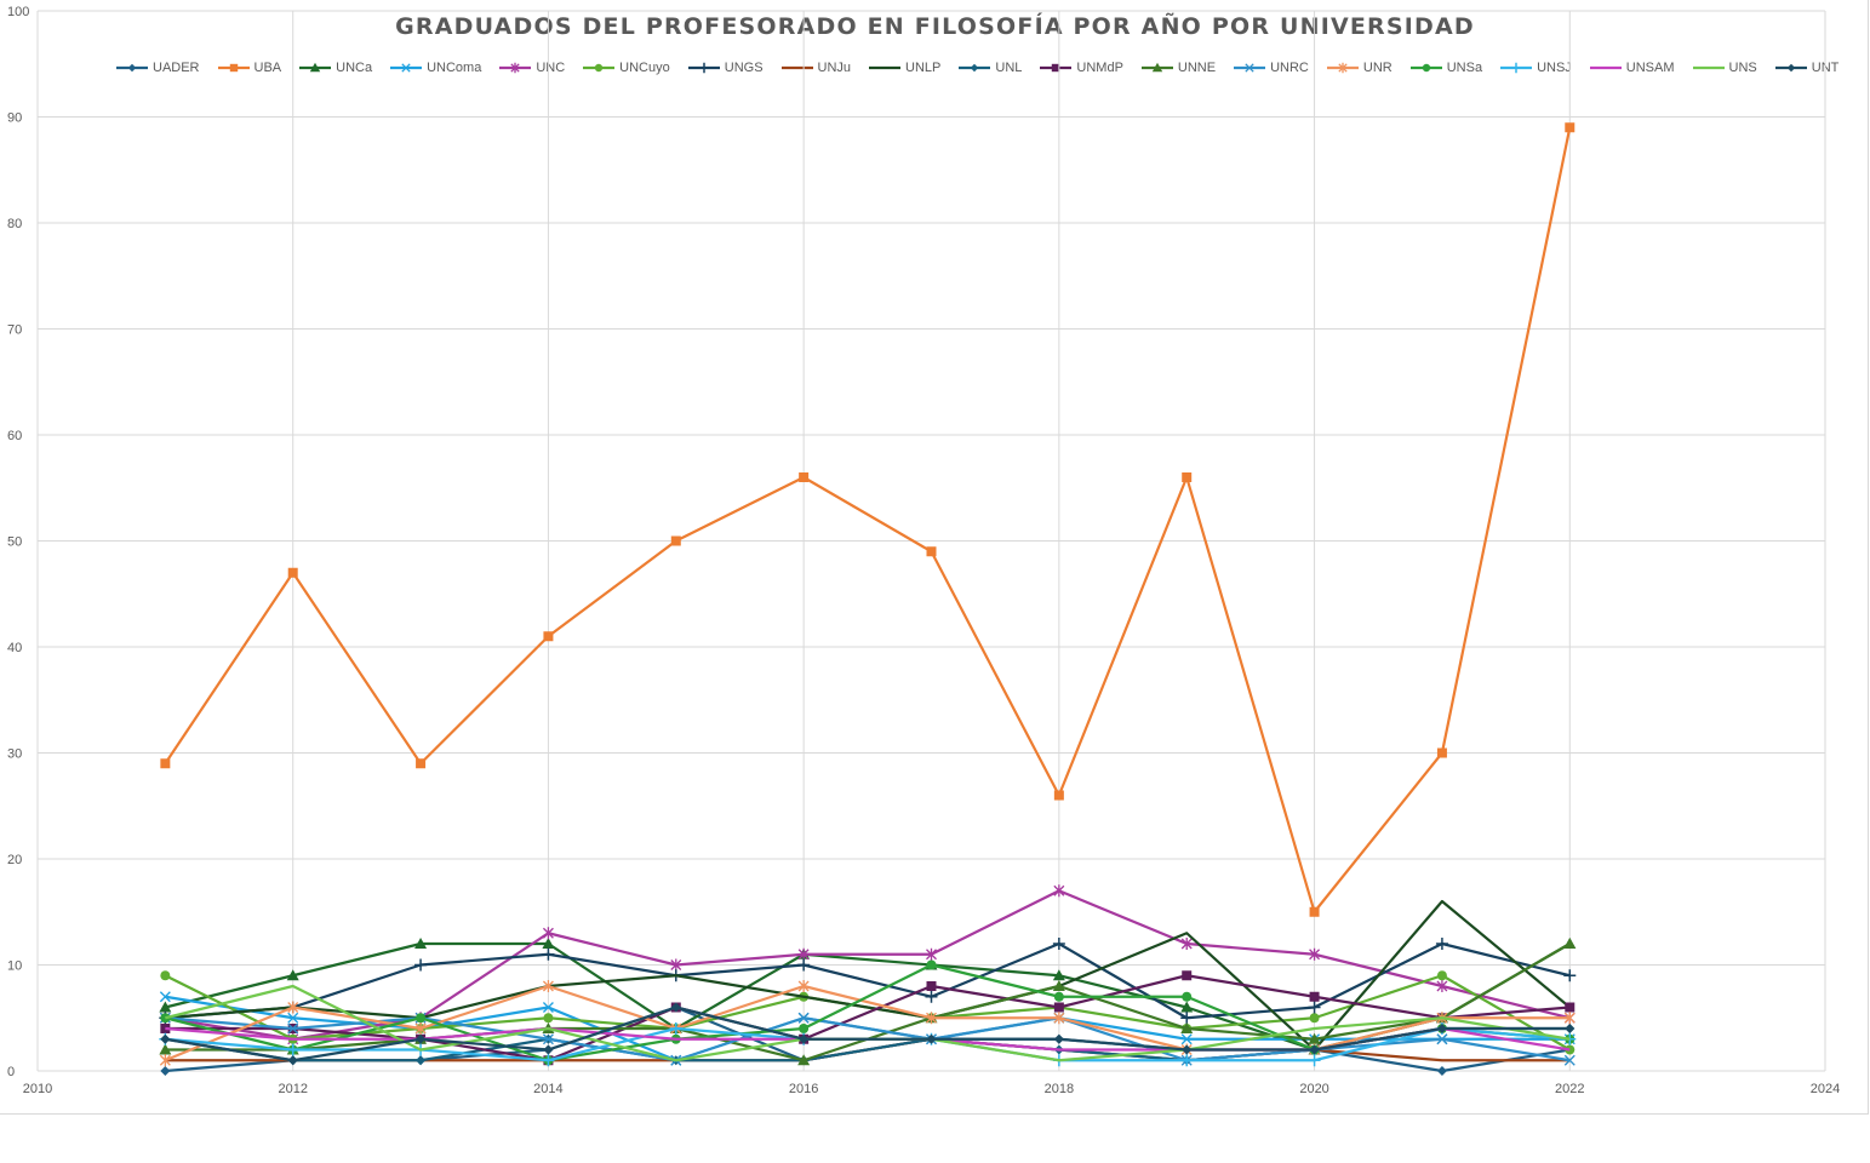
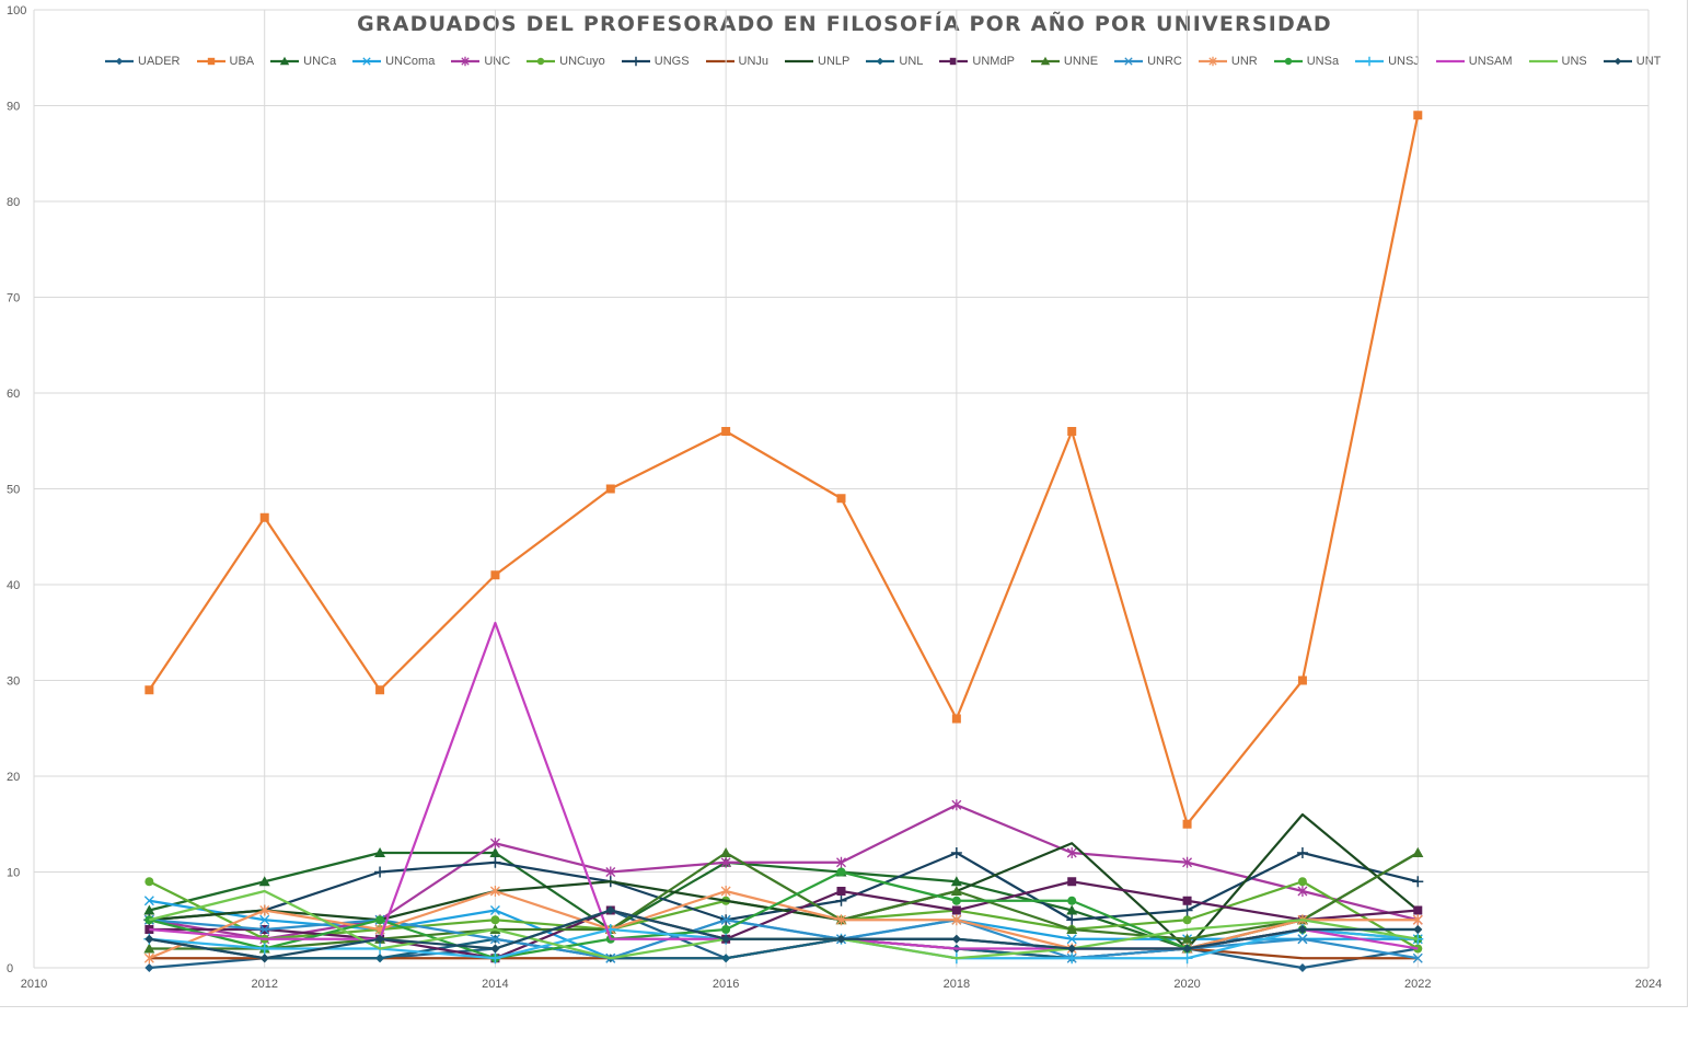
UNSAM/2014: 4 -> 36
UNGS/2016: 10 -> 5
UNNE/2016: 1 -> 12
